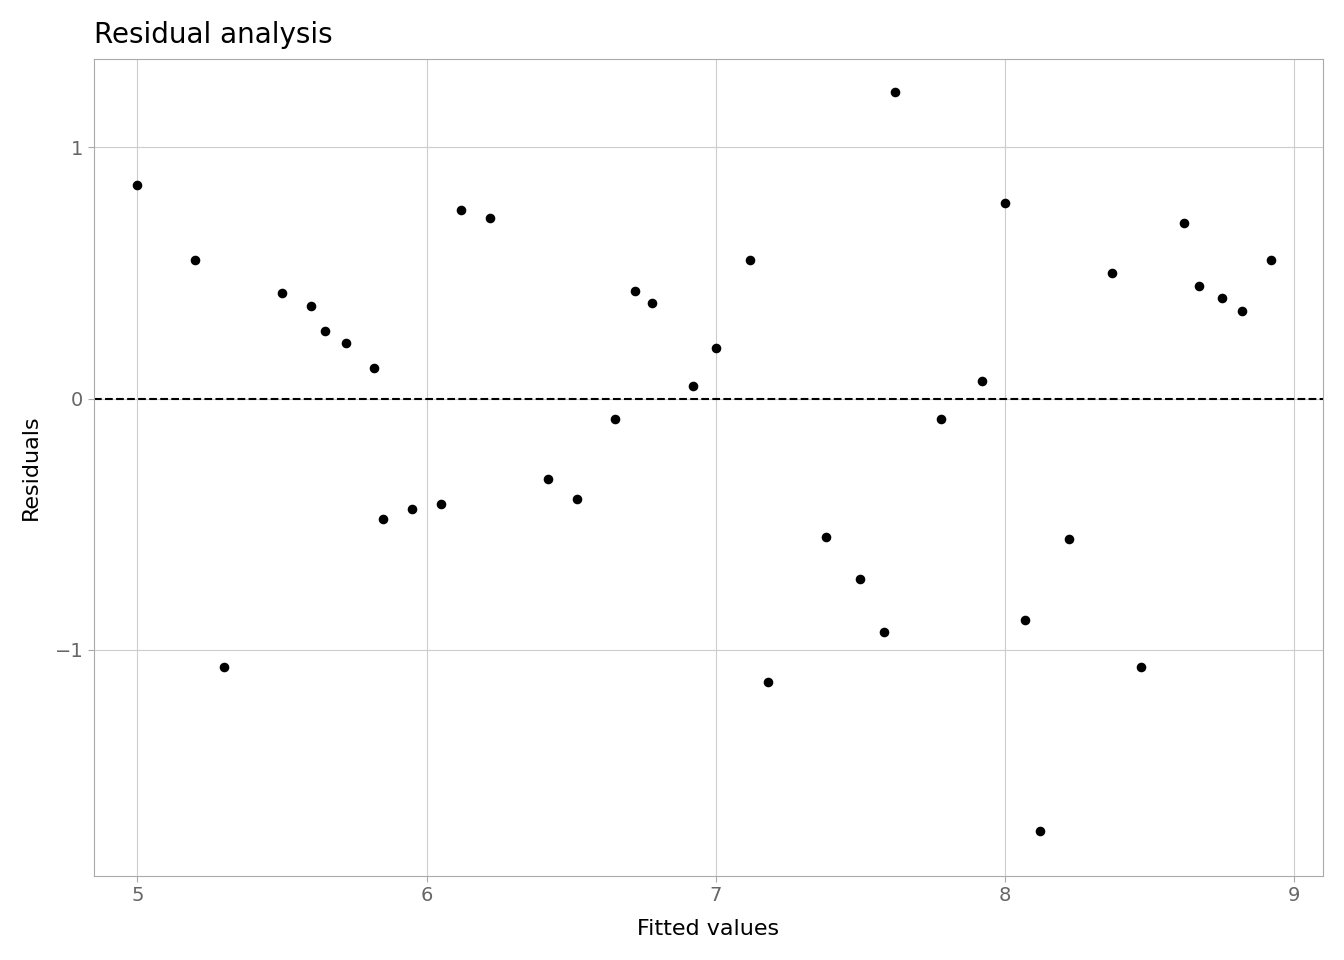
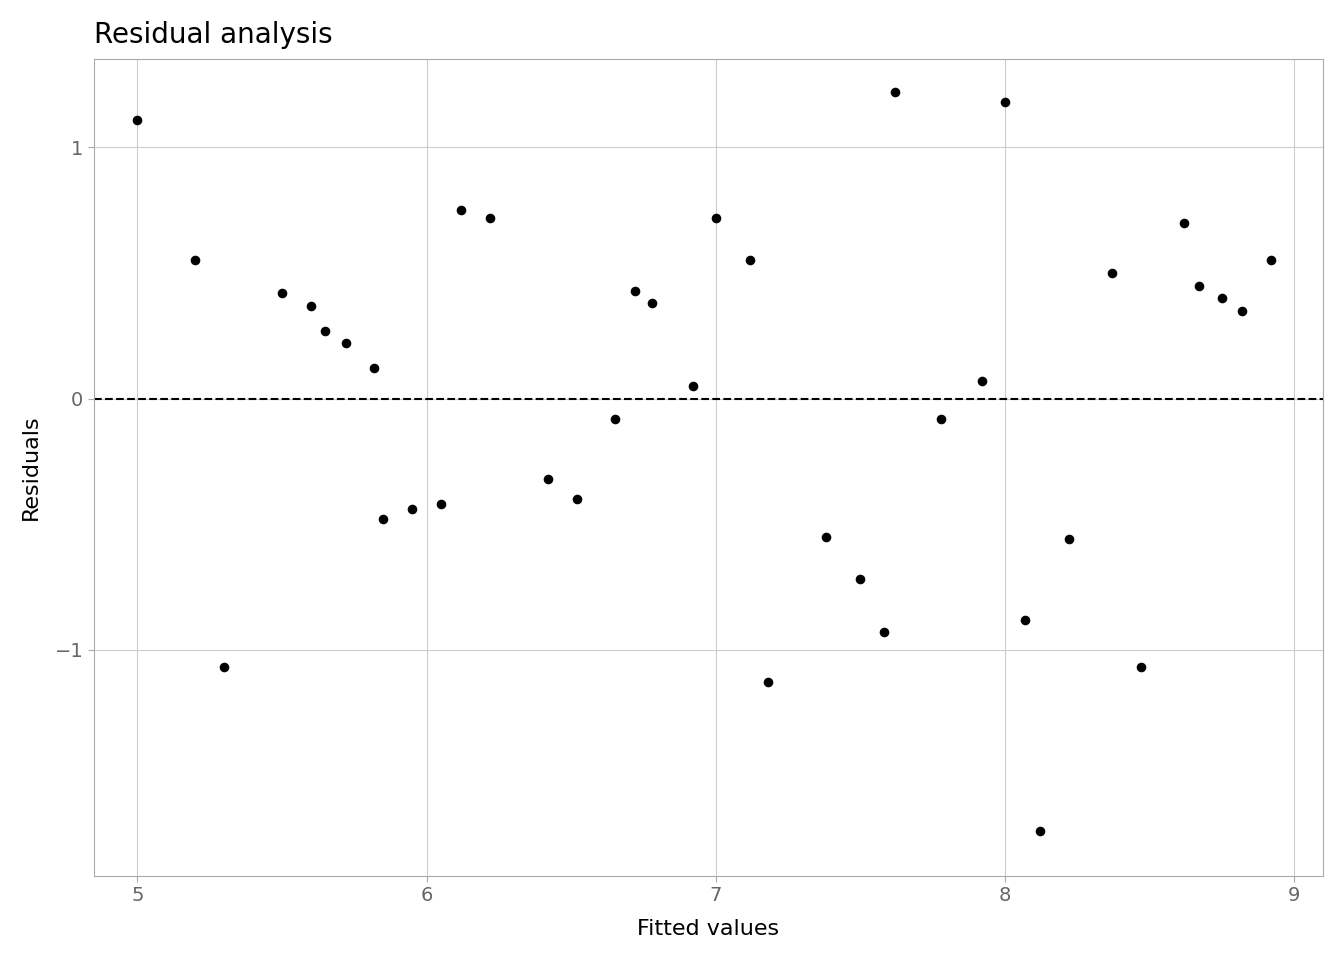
5: 0.85 -> 1.11
7: 0.20 -> 0.72
8: 0.78 -> 1.18
